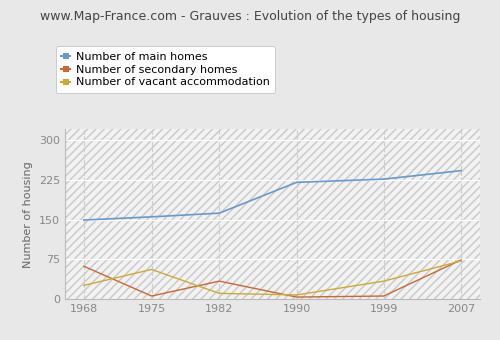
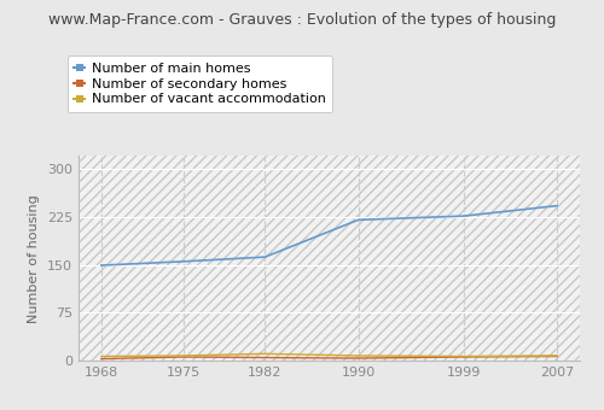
Number of secondary homes/1968: 62 -> 3
Number of vacant accommodation/1968: 26 -> 7
Number of vacant accommodation/1975: 56 -> 8
Number of secondary homes/1982: 34 -> 5
Number of vacant accommodation/1999: 34 -> 7
Number of secondary homes/2007: 74 -> 7
Number of vacant accommodation/2007: 72 -> 8
